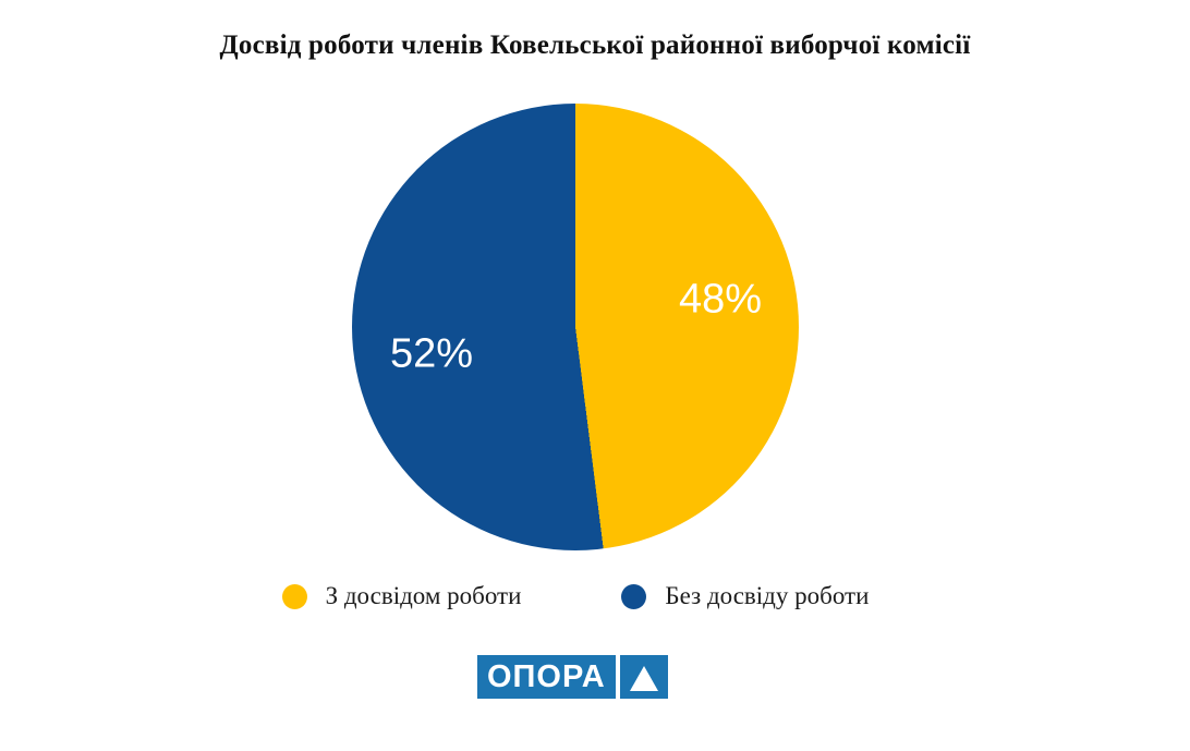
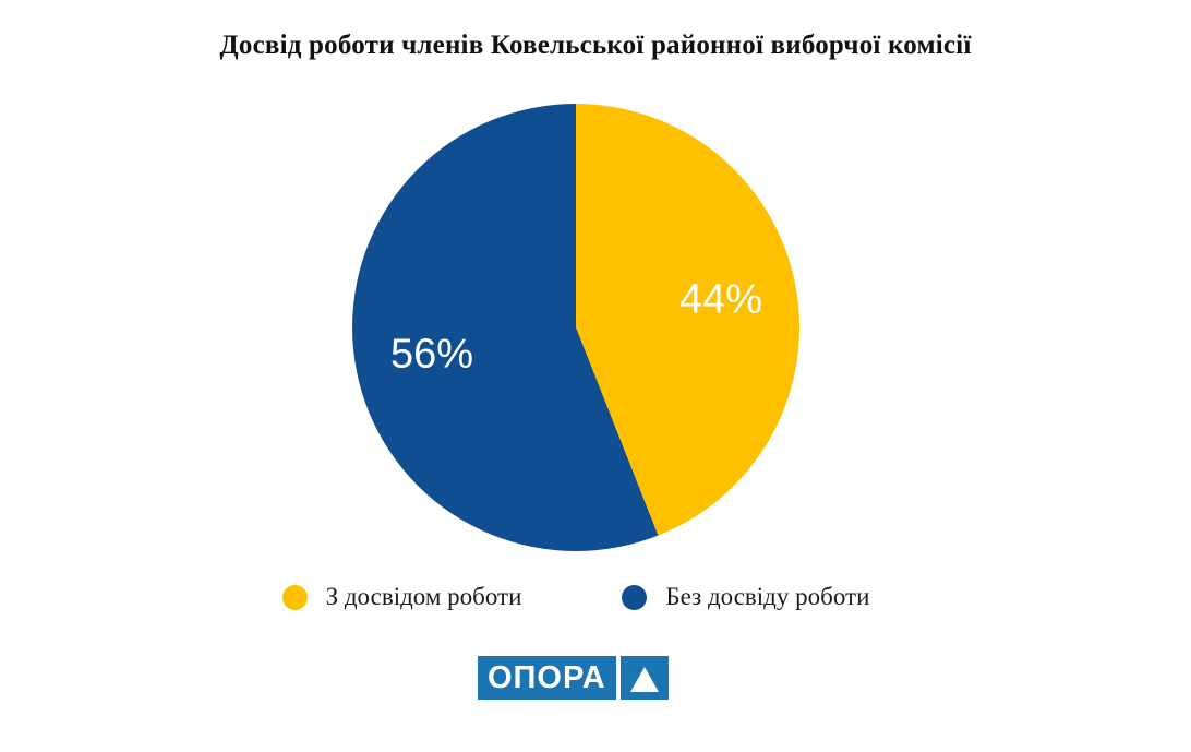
З досвідом роботи: 48% -> 44%
Без досвіду роботи: 52% -> 56%
